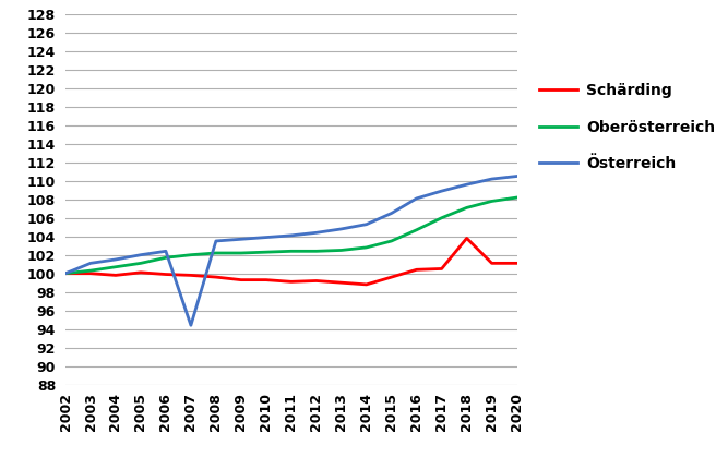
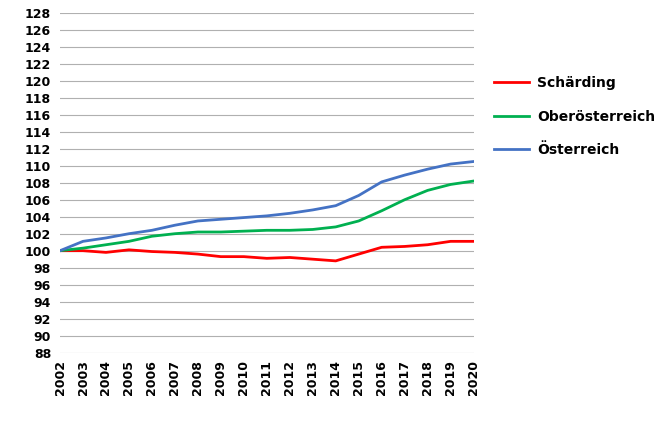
Österreich/2007: 94.4 -> 103.0
Schärding/2018: 103.8 -> 100.7
